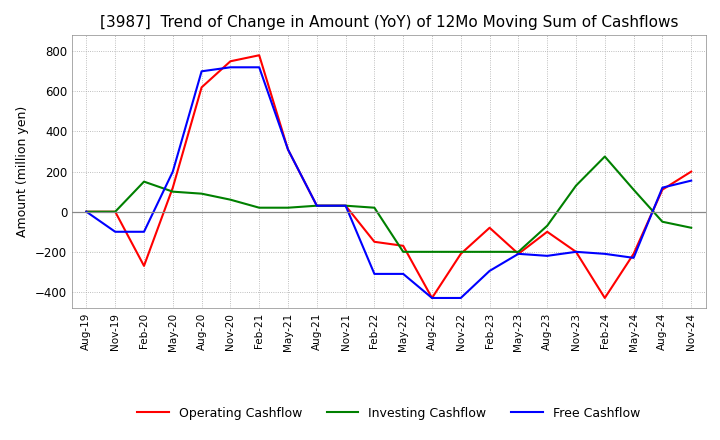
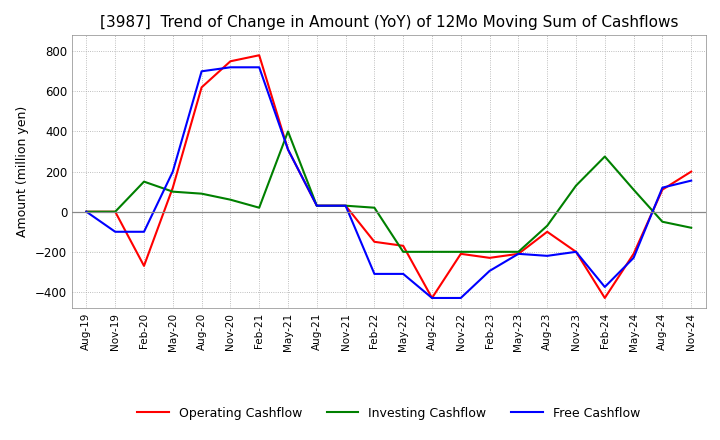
Investing Cashflow/May-21: 20 -> 400
Operating Cashflow/Feb-23: -80 -> -230
Free Cashflow/Feb-24: -210 -> -375
